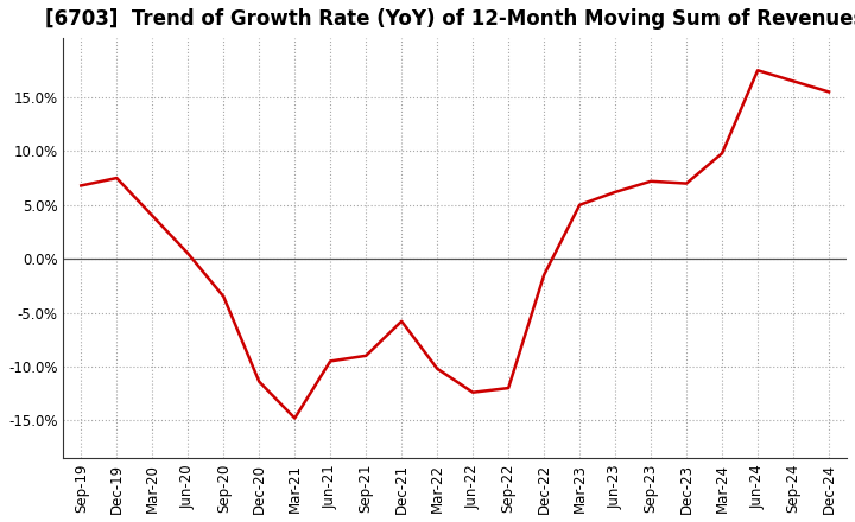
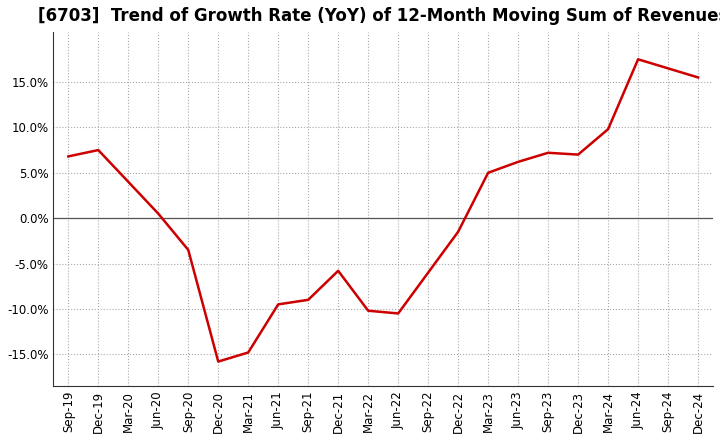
Dec-20: -11.4% -> -15.8%
Jun-22: -12.4% -> -10.5%
Sep-22: -12.0% -> -6.0%
